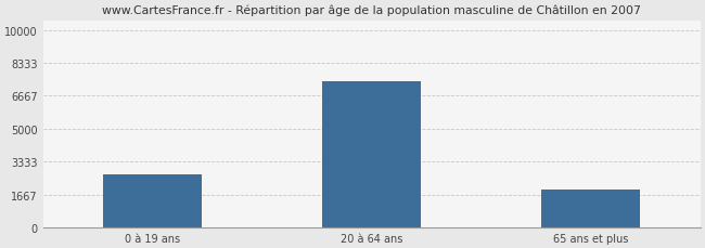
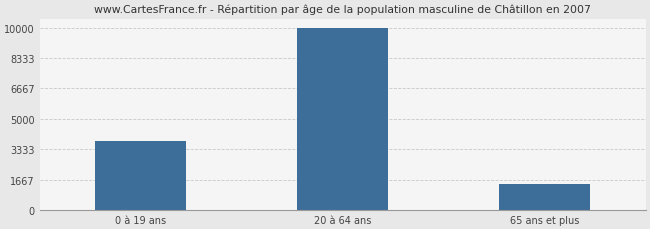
0 à 19 ans: 2700 -> 3800
20 à 64 ans: 7400 -> 10000
65 ans et plus: 1900 -> 1400
